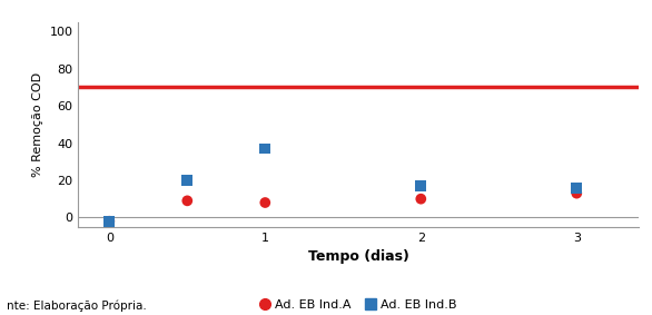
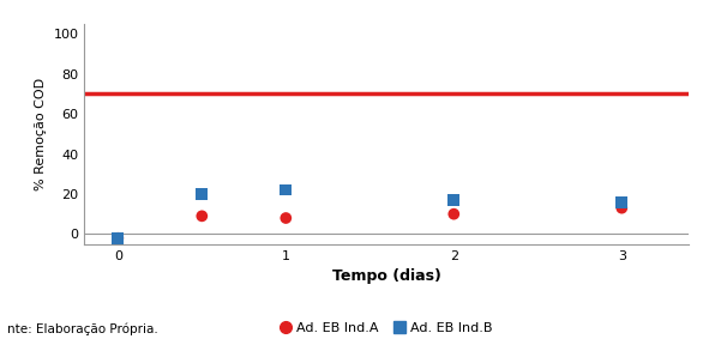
Ad. EB Ind.B/1: 37 -> 22
